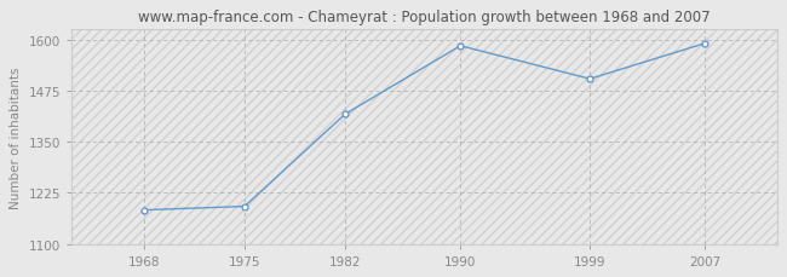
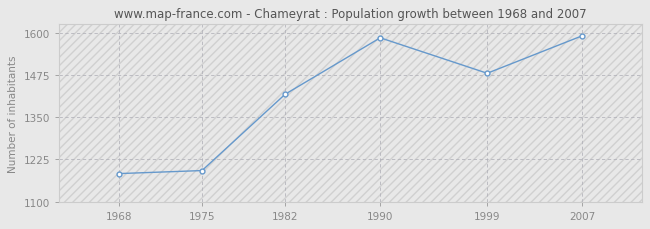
1999: 1504 -> 1480
